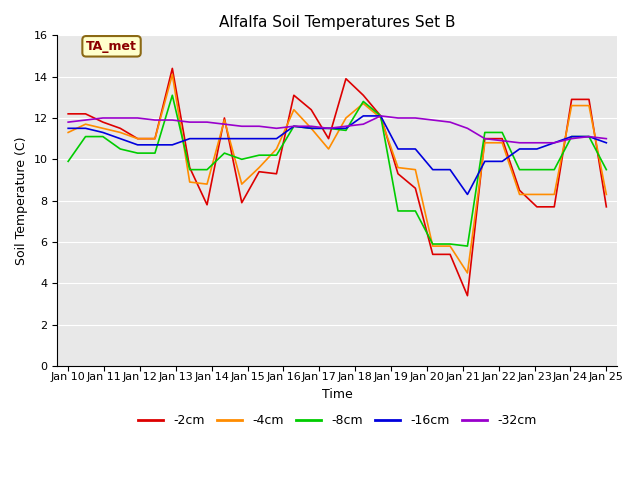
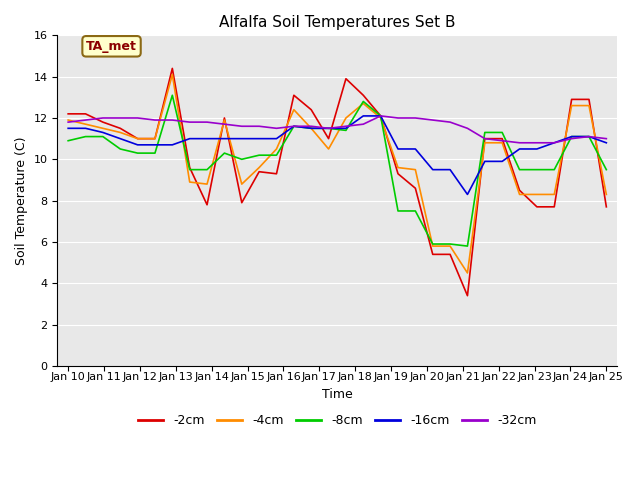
-4cm/Jan 10: 11.3 -> 11.9
-8cm/Jan 10: 9.9 -> 10.9
